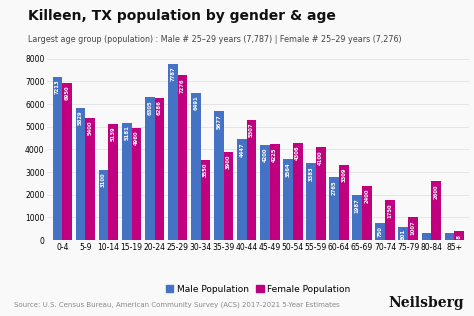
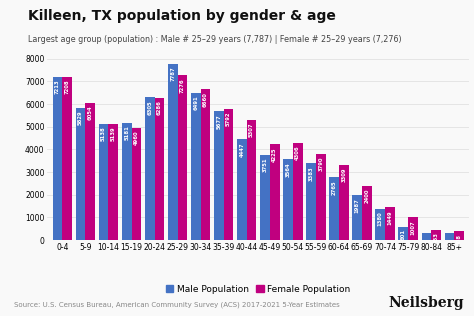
Female Population/0-4: 6950 -> 7210
Female Population/5-9: 5400 -> 6050
Male Population/10-14: 3100 -> 5140
Female Population/30-34: 3550 -> 6660
Female Population/35-39: 3900 -> 5790
Male Population/45-49: 4200 -> 3750
Female Population/55-59: 4100 -> 3790
Male Population/70-74: 750 -> 1380
Female Population/70-74: 1750 -> 1450
Female Population/80-84: 2600 -> 450
